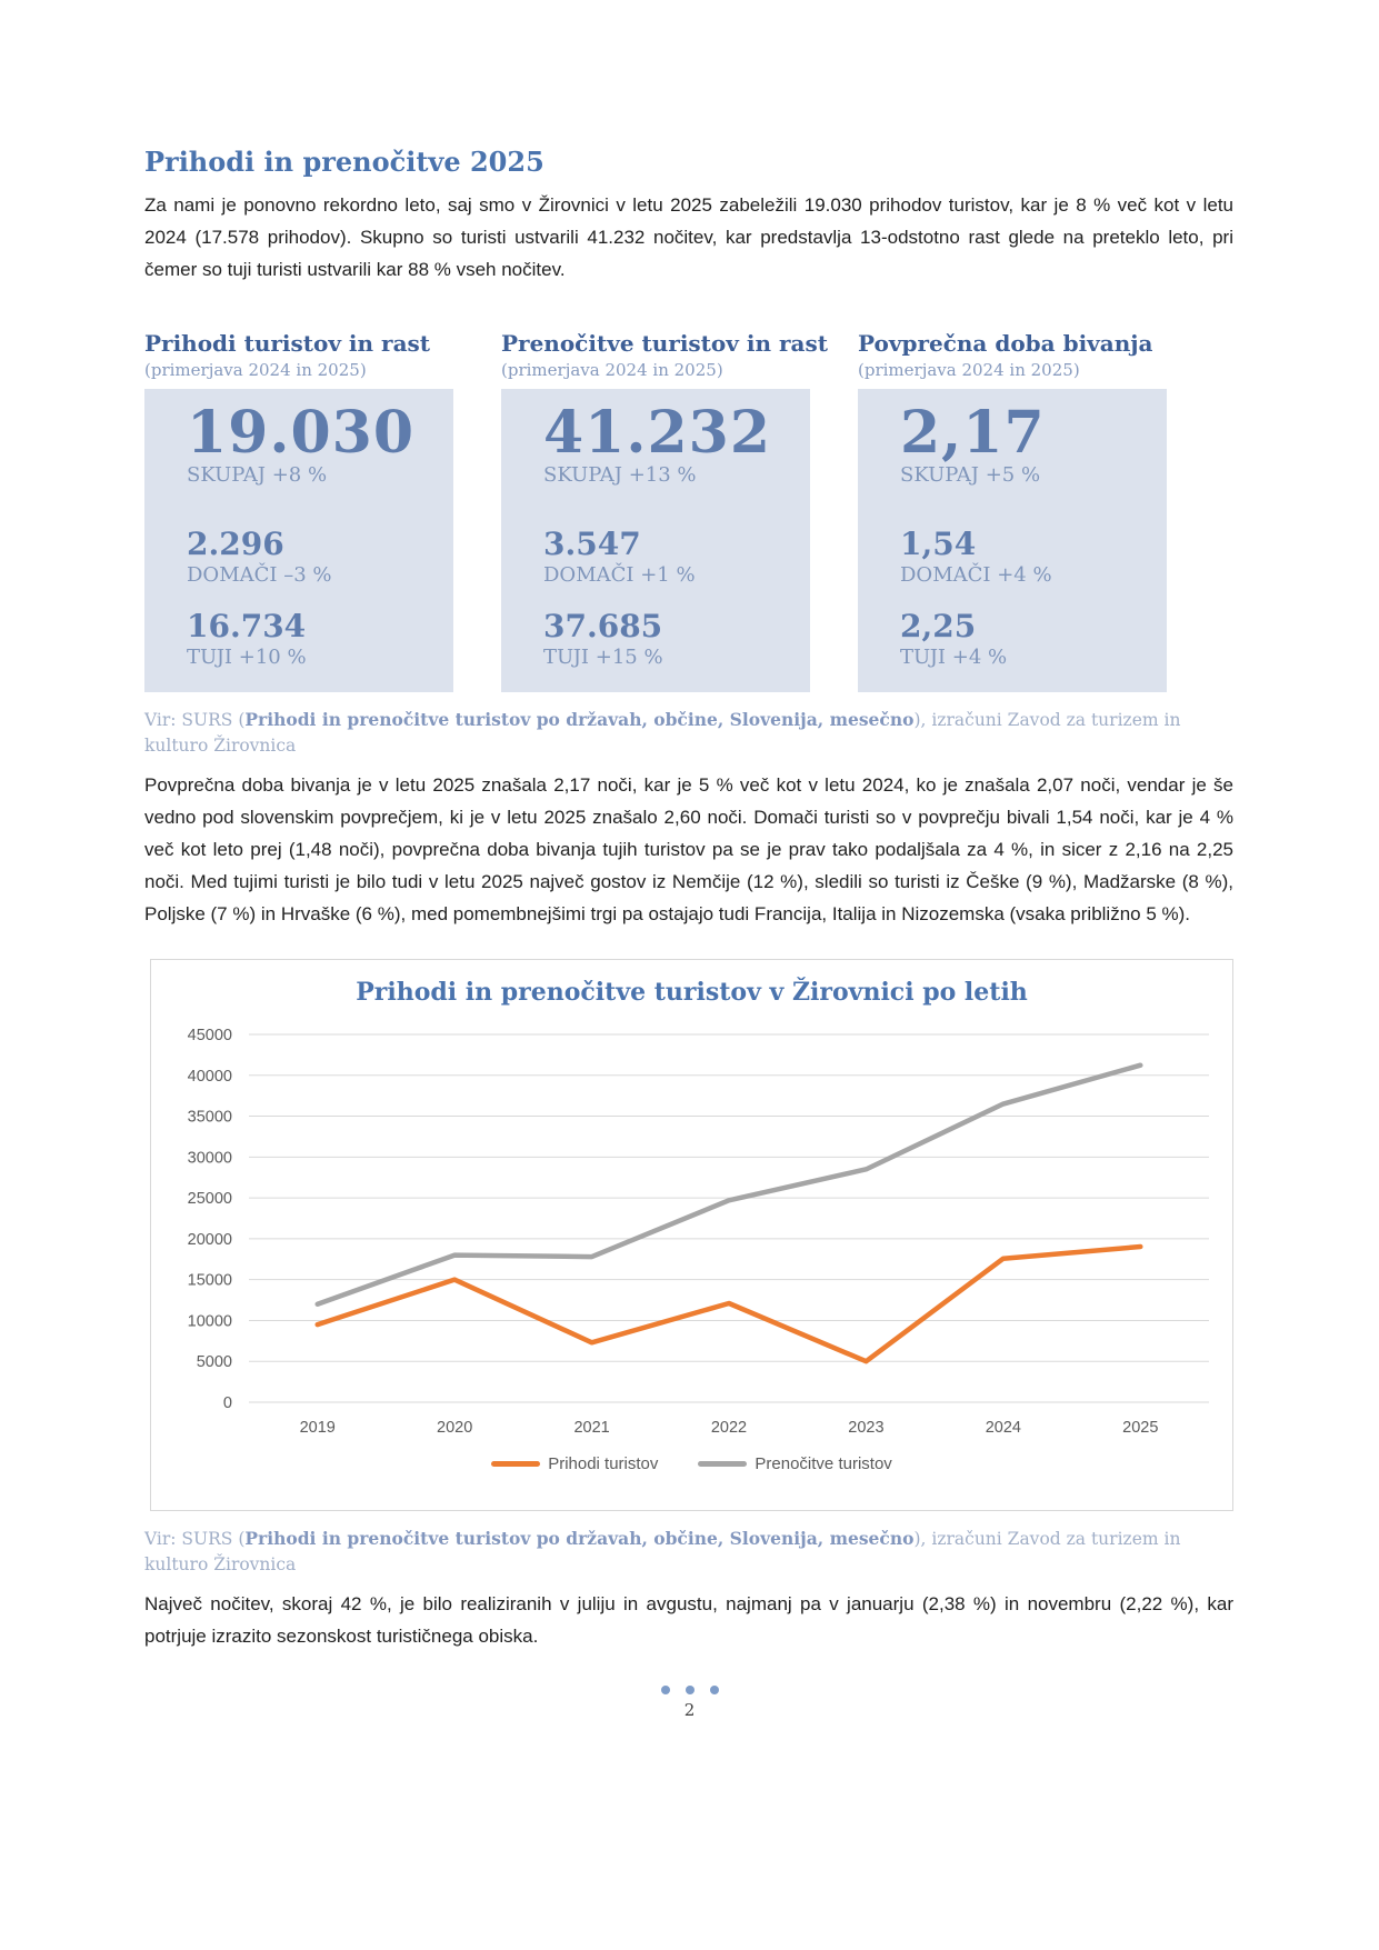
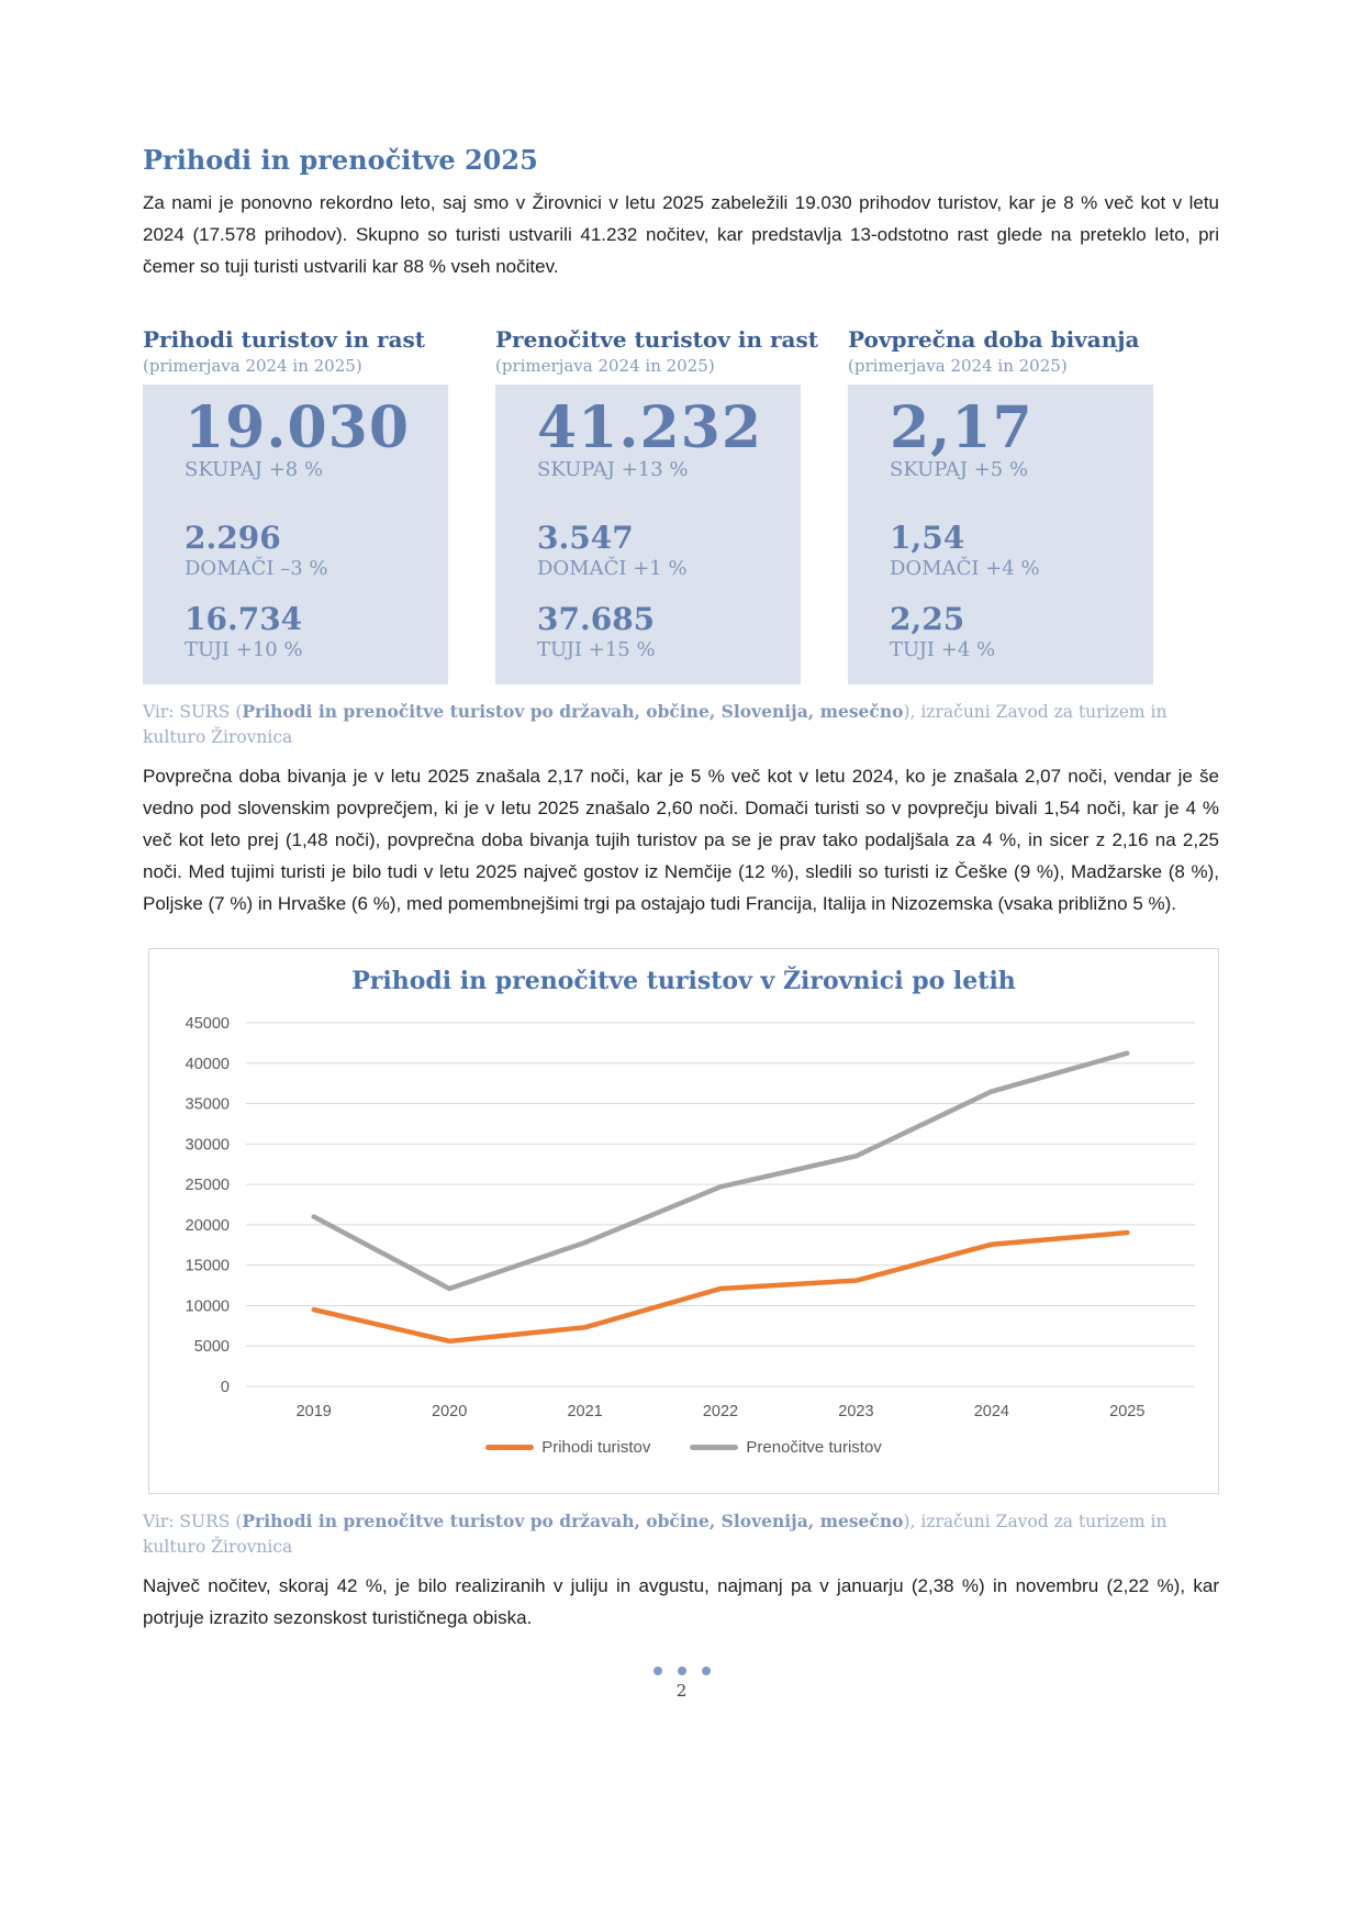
Prenočitve turistov/2019: 12000 -> 21000
Prihodi turistov/2020: 15000 -> 6000
Prenočitve turistov/2020: 18000 -> 12000
Prihodi turistov/2023: 5000 -> 13000
